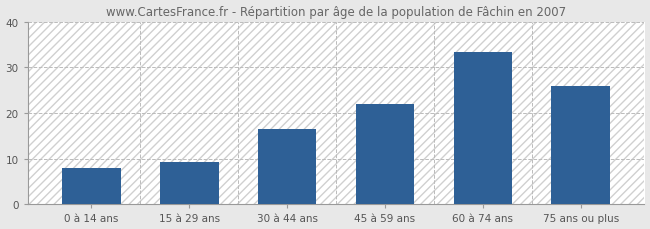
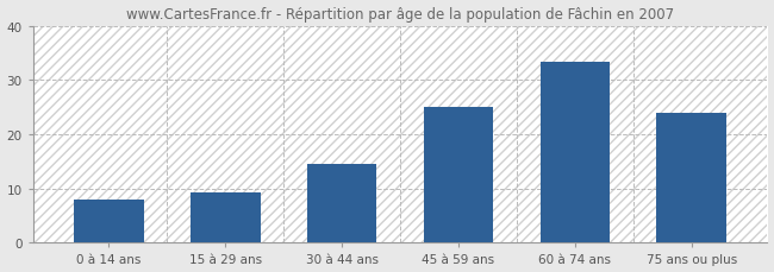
30 à 44 ans: 16.5 -> 14.6
45 à 59 ans: 22.0 -> 25.1
75 ans ou plus: 26.0 -> 24.0
